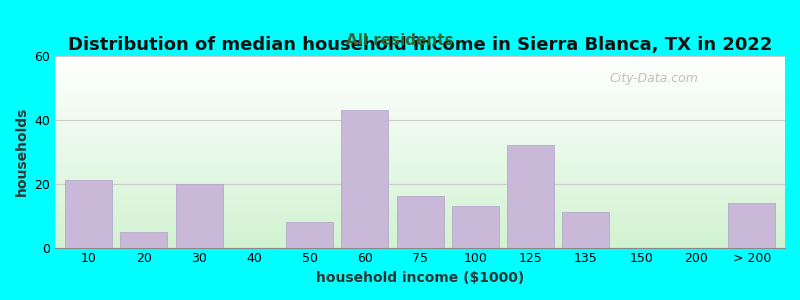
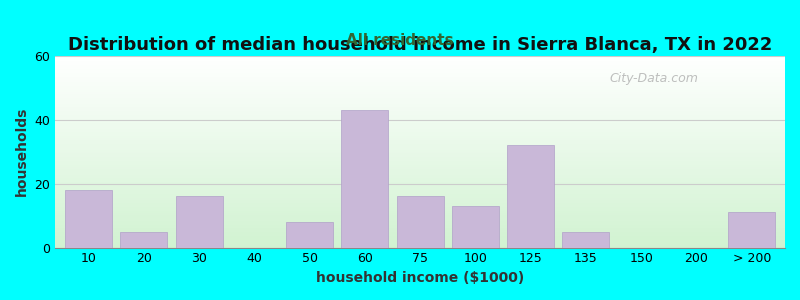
10: 21 -> 18
30: 20 -> 16
135: 11 -> 5
> 200: 14 -> 11
